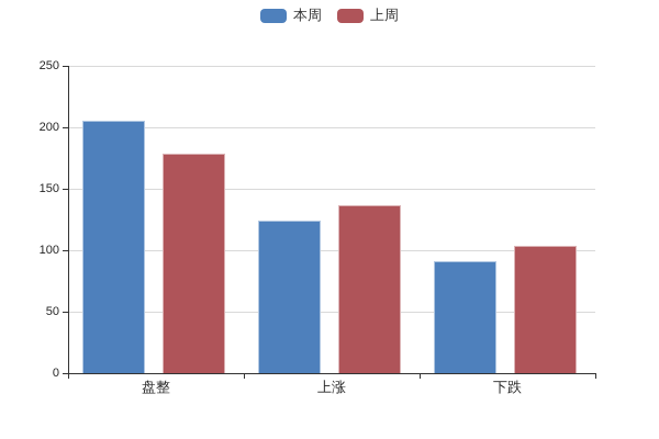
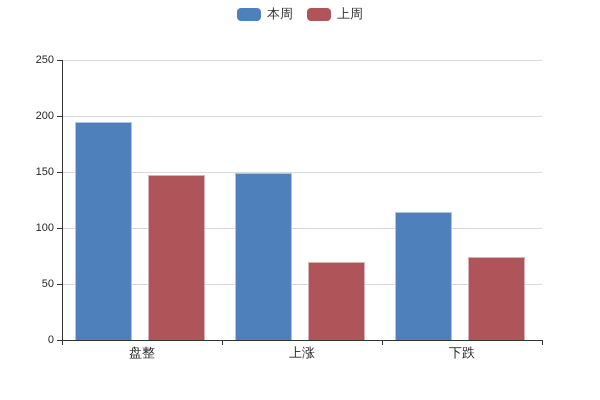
本周/盘整: 205 -> 195
上周/盘整: 179 -> 147
本周/上涨: 124 -> 149
上周/上涨: 137 -> 70
本周/下跌: 91 -> 114
上周/下跌: 104 -> 74
